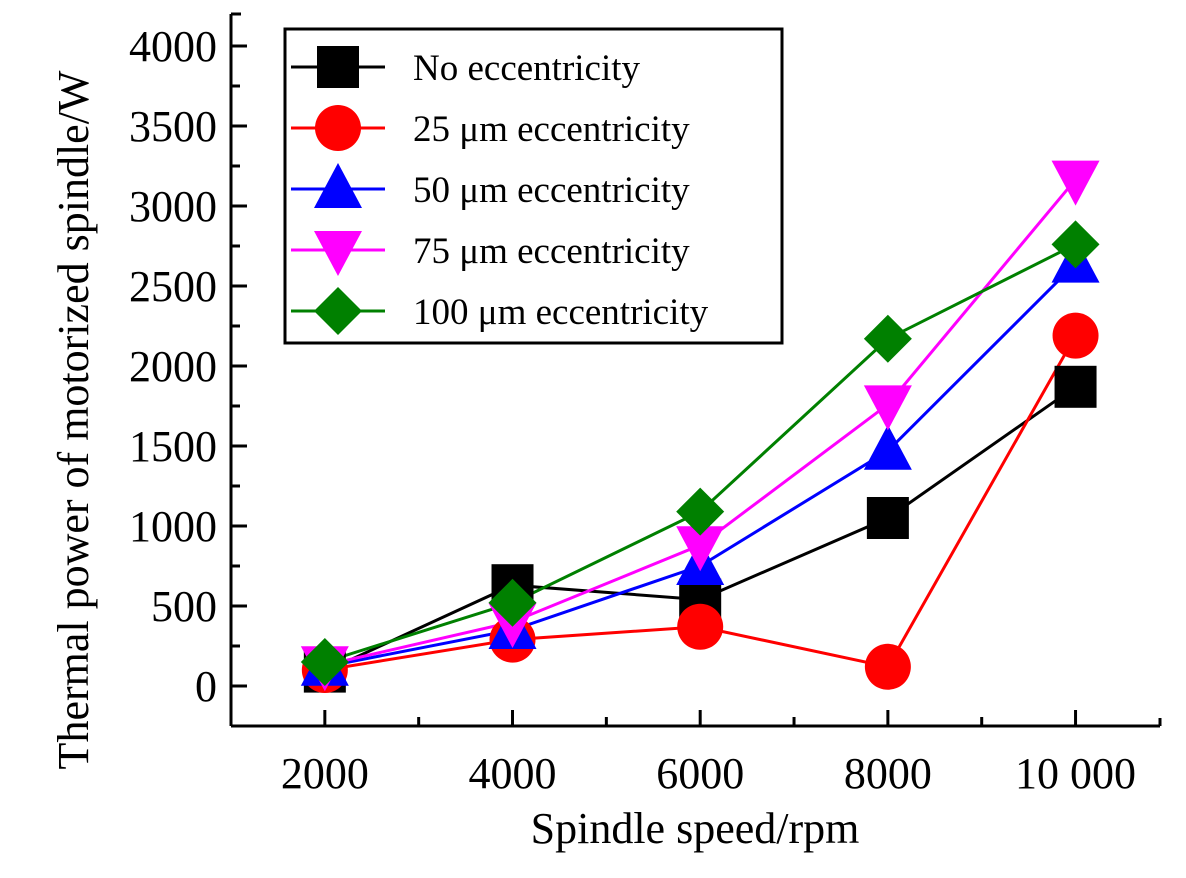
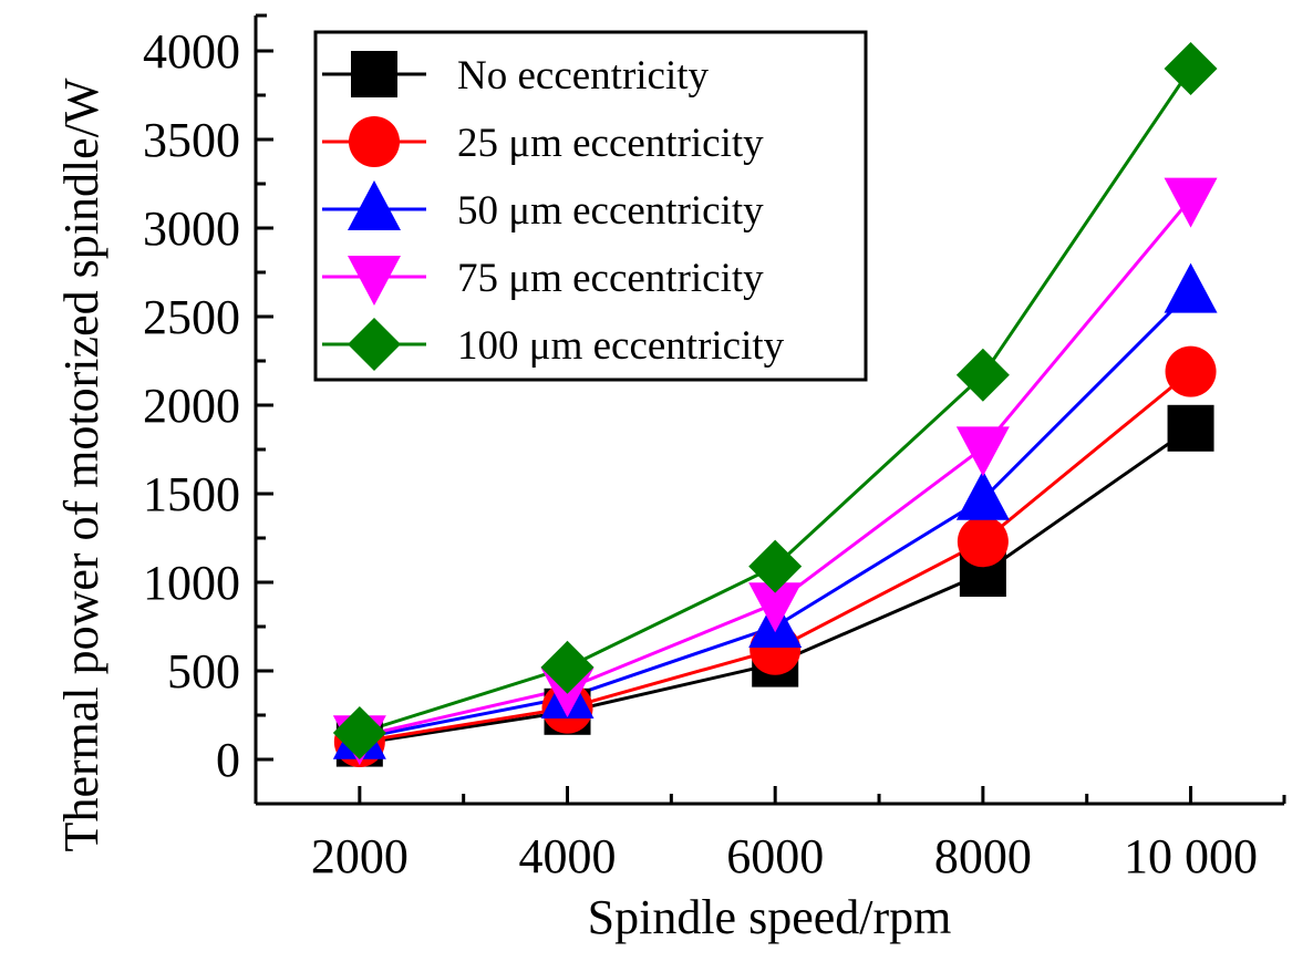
No eccentricity/4000: 630 -> 270
25 μm eccentricity/6000: 370 -> 620
25 μm eccentricity/8000: 120 -> 1230
100 μm eccentricity/10000: 2760 -> 3900
